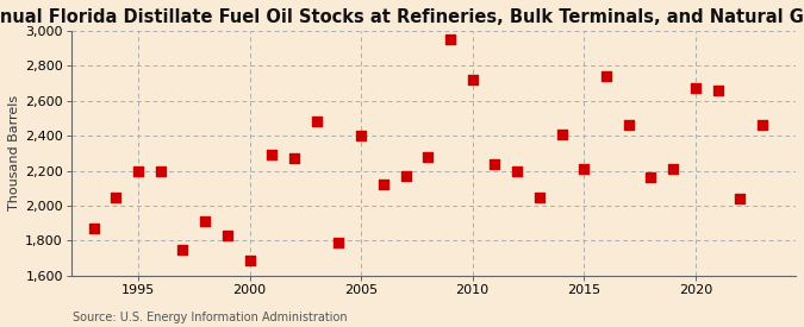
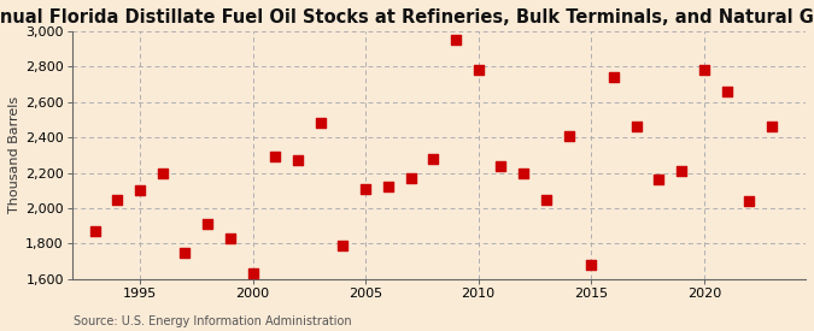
1995: 2,200 -> 2,100
2000: 1,690 -> 1,630
2005: 2,400 -> 2,110
2010: 2,720 -> 2,780
2015: 2,210 -> 1,680
2020: 2,670 -> 2,780
